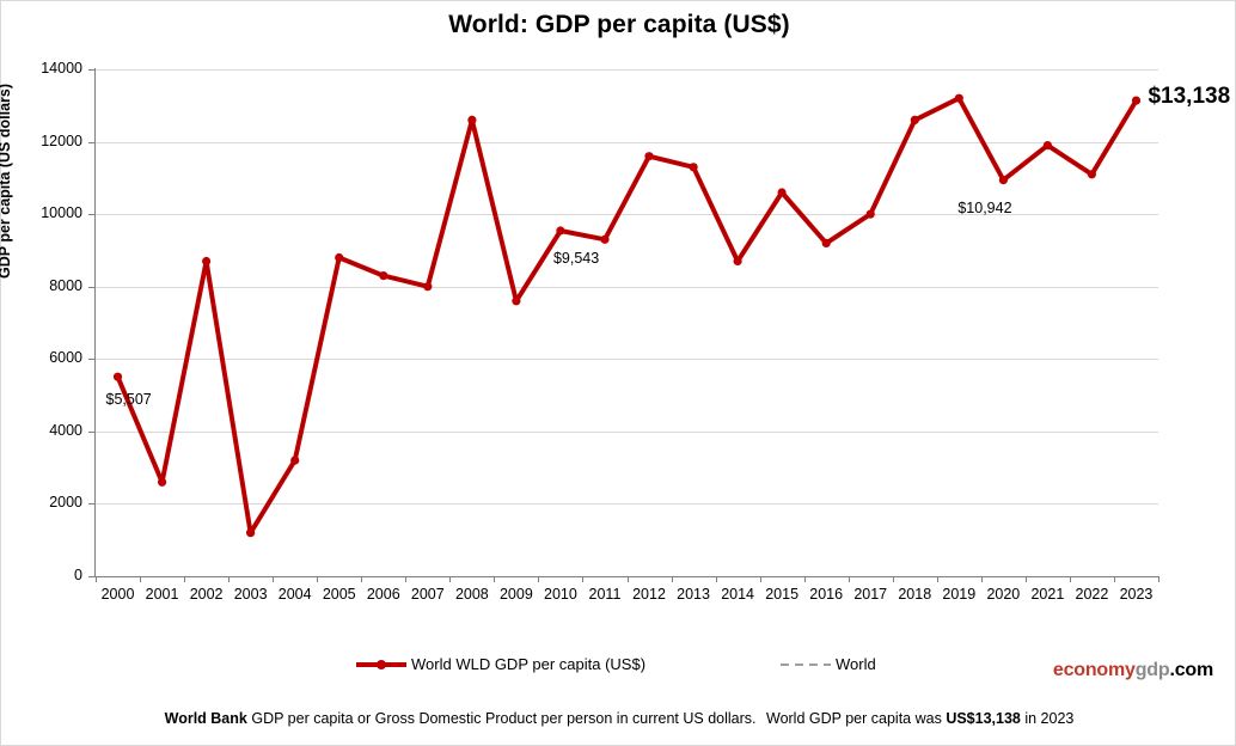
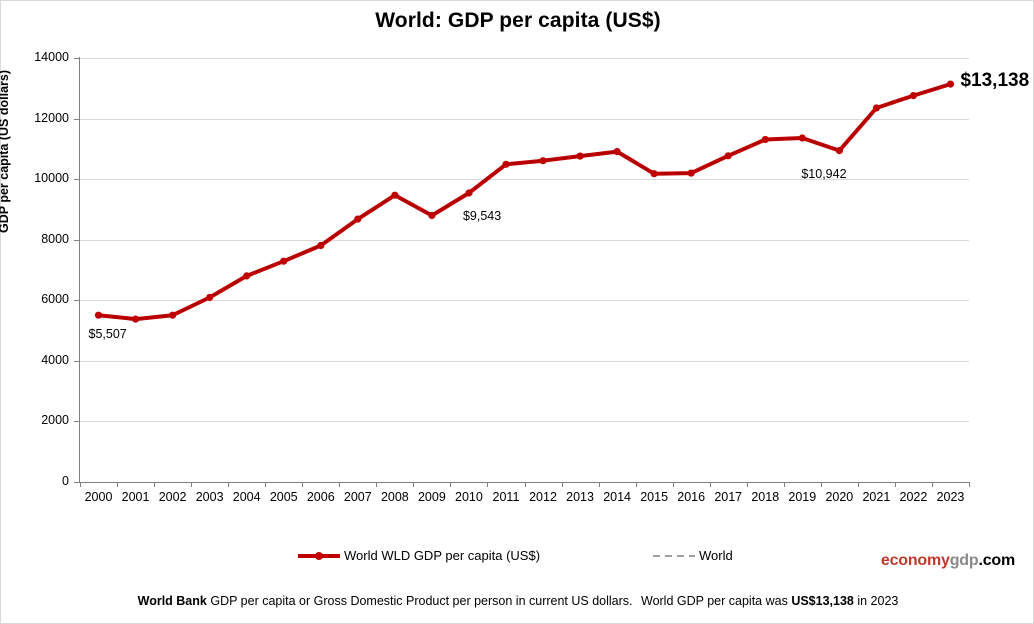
2001: 2600 -> 5400
2002: 8700 -> 5500
2003: 1200 -> 6100
2004: 3200 -> 6800
2005: 8800 -> 7300
2006: 8300 -> 7800
2007: 8000 -> 8700
2008: 12600 -> 9500
2009: 7600 -> 8800
2011: 9300 -> 10500
2012: 11600 -> 10600
2013: 11300 -> 10800
2014: 8700 -> 10900
2015: 10600 -> 10200
2016: 9200 -> 10200
2017: 10000 -> 10800
2018: 12600 -> 11300
2019: 13200 -> 11400
2021: 11900 -> 12400
2022: 11100 -> 12800
